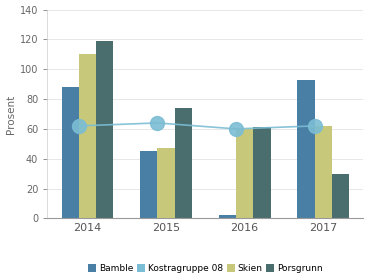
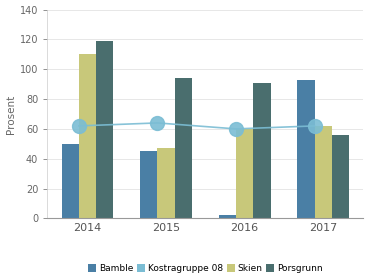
Bamble/2014: 88 -> 50
Porsgrunn/2015: 74 -> 94
Porsgrunn/2016: 61 -> 91
Porsgrunn/2017: 30 -> 56
